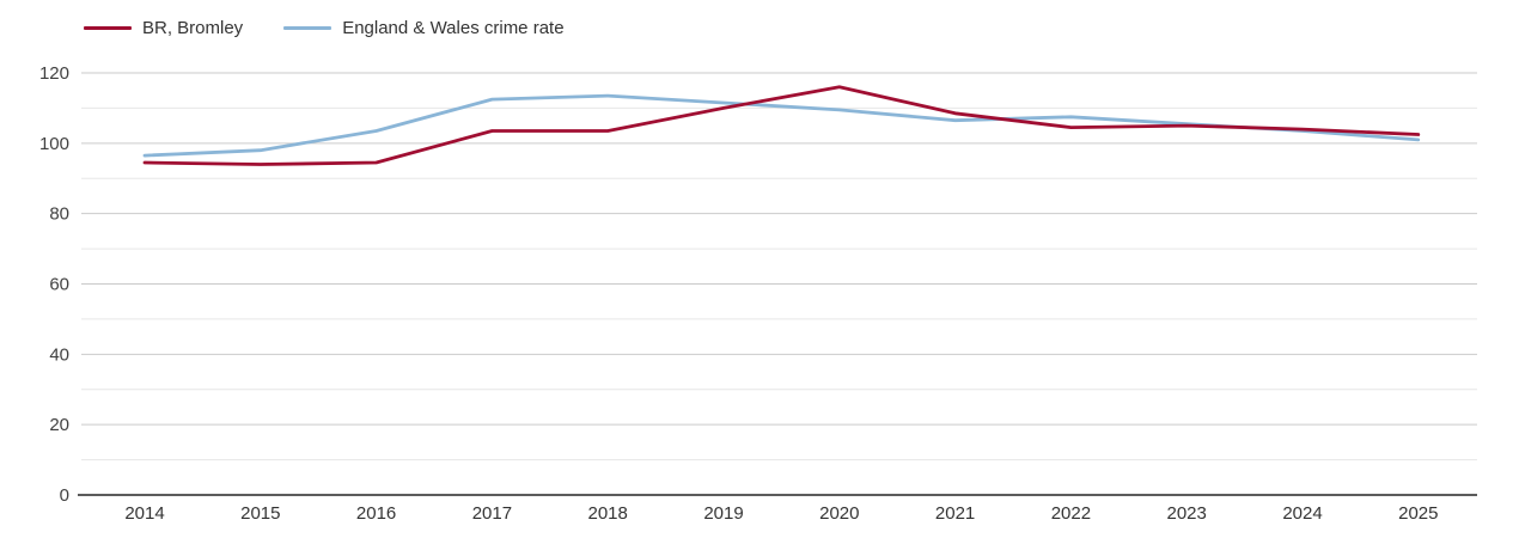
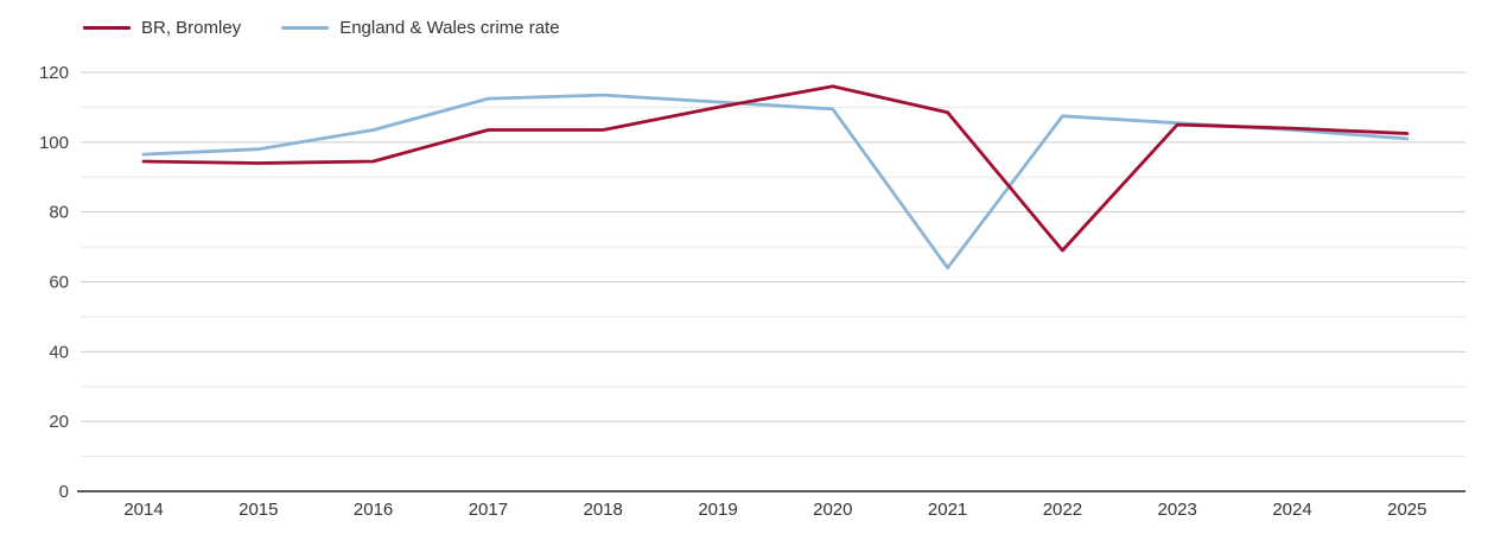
England & Wales crime rate/2021: 106 -> 64
BR, Bromley/2022: 104 -> 69
